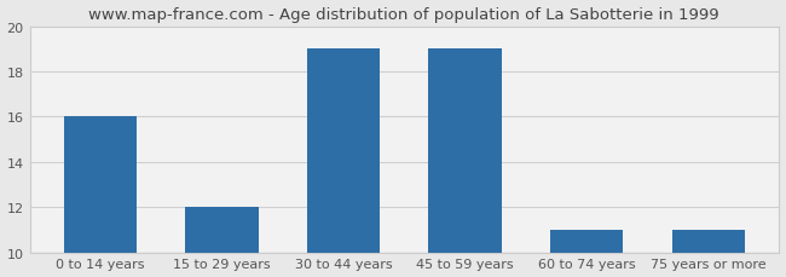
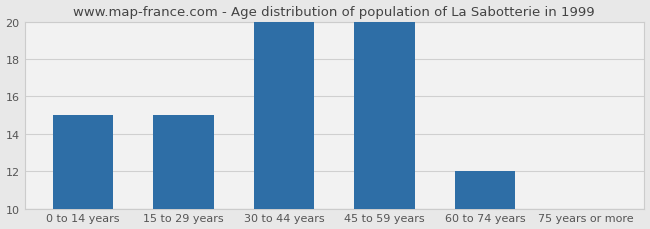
0 to 14 years: 16 -> 15
15 to 29 years: 12 -> 15
30 to 44 years: 19 -> 20
45 to 59 years: 19 -> 20
60 to 74 years: 11 -> 12
75 years or more: 11 -> 10
